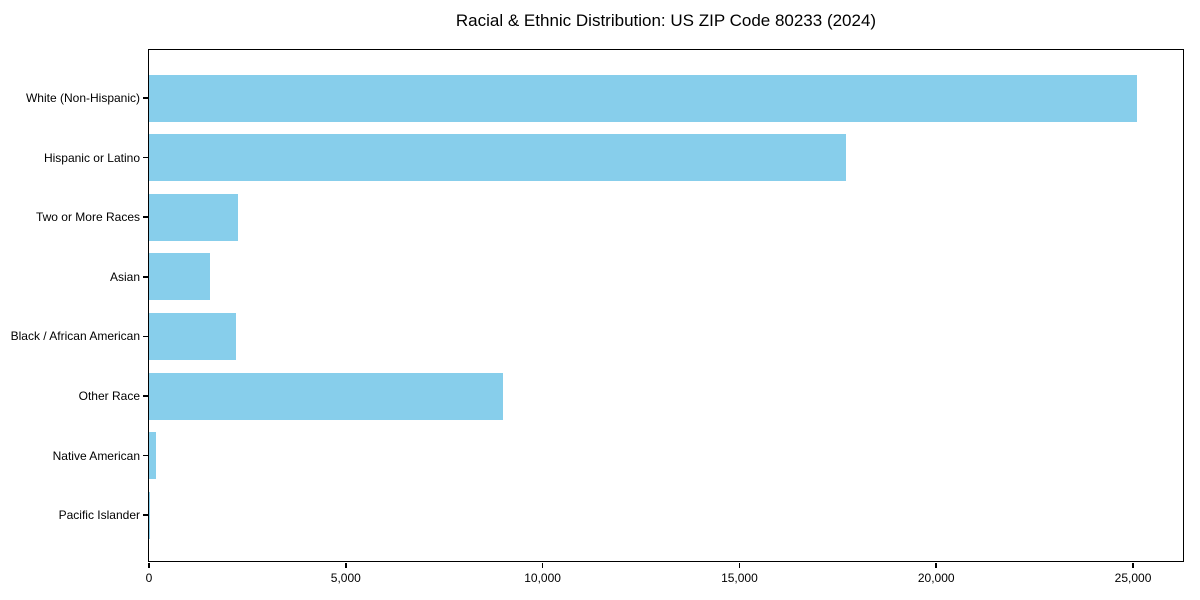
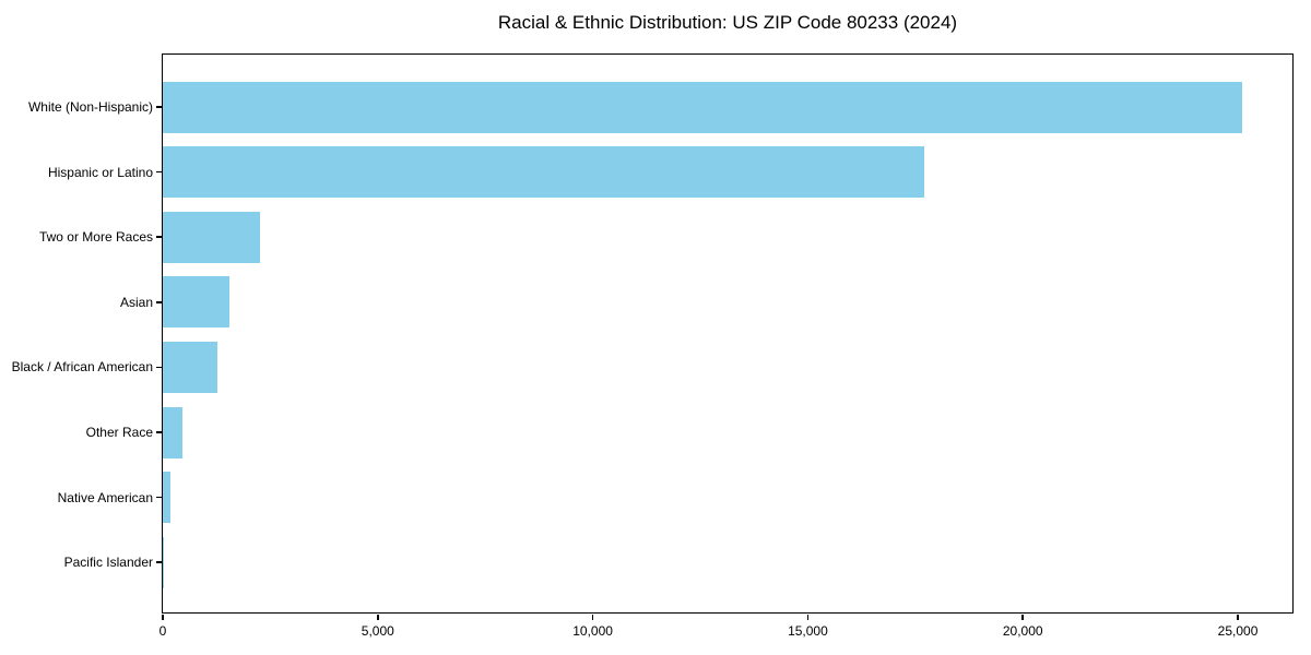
Black / African American: 2200 -> 1300
Other Race: 9000 -> 400
